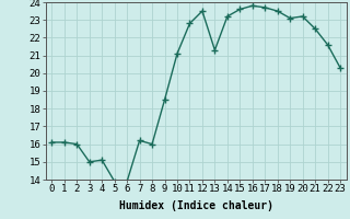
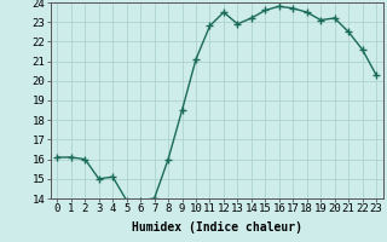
7: 16.2 -> 14.0
13: 21.3 -> 22.9
